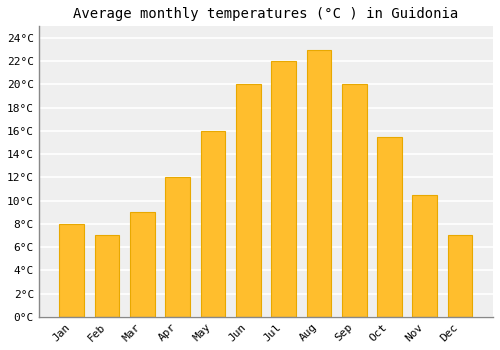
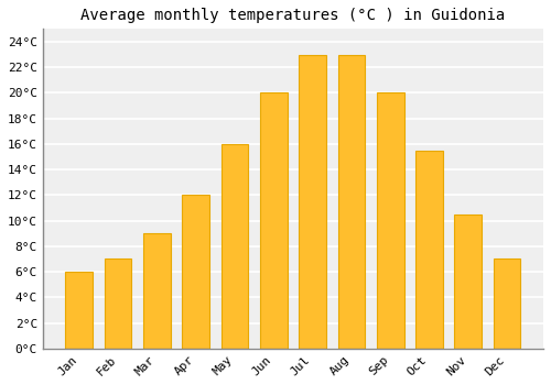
Jan: 8.0°C -> 6.0°C
Jul: 22.0°C -> 23.0°C
